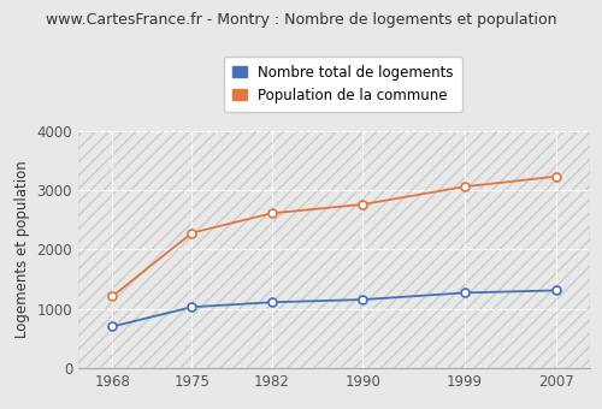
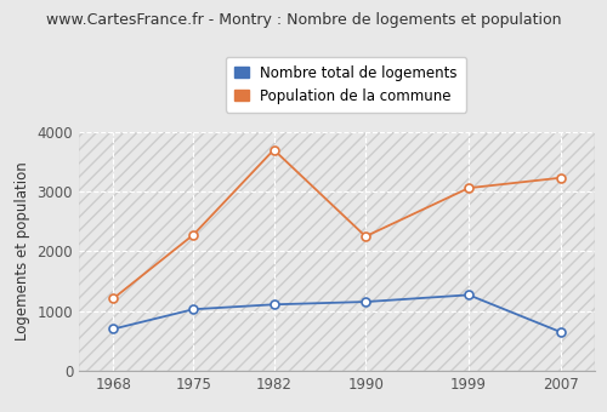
Population de la commune/1982: 2610 -> 3700
Population de la commune/1990: 2760 -> 2250
Nombre total de logements/2007: 1310 -> 650
